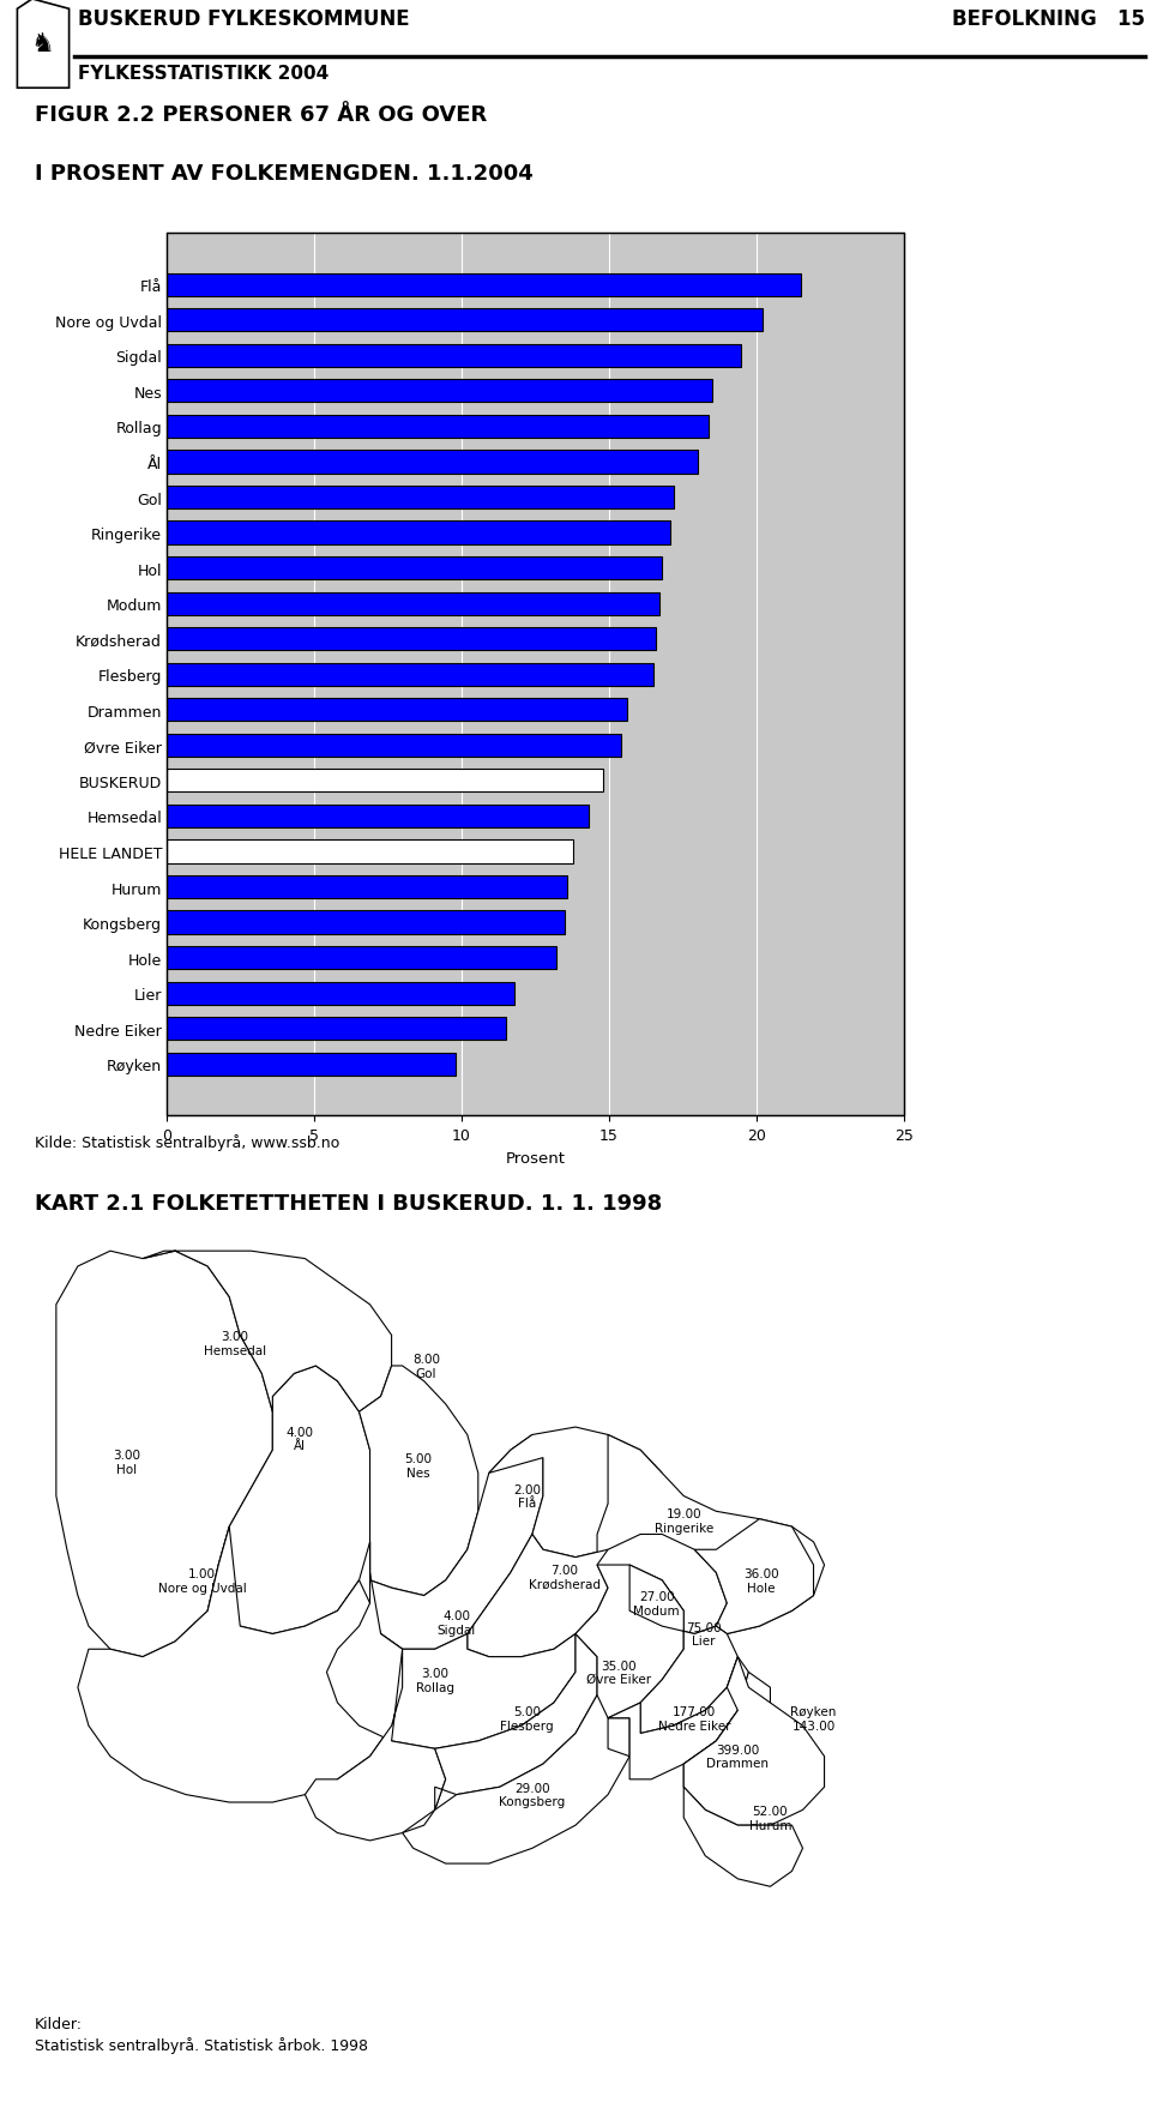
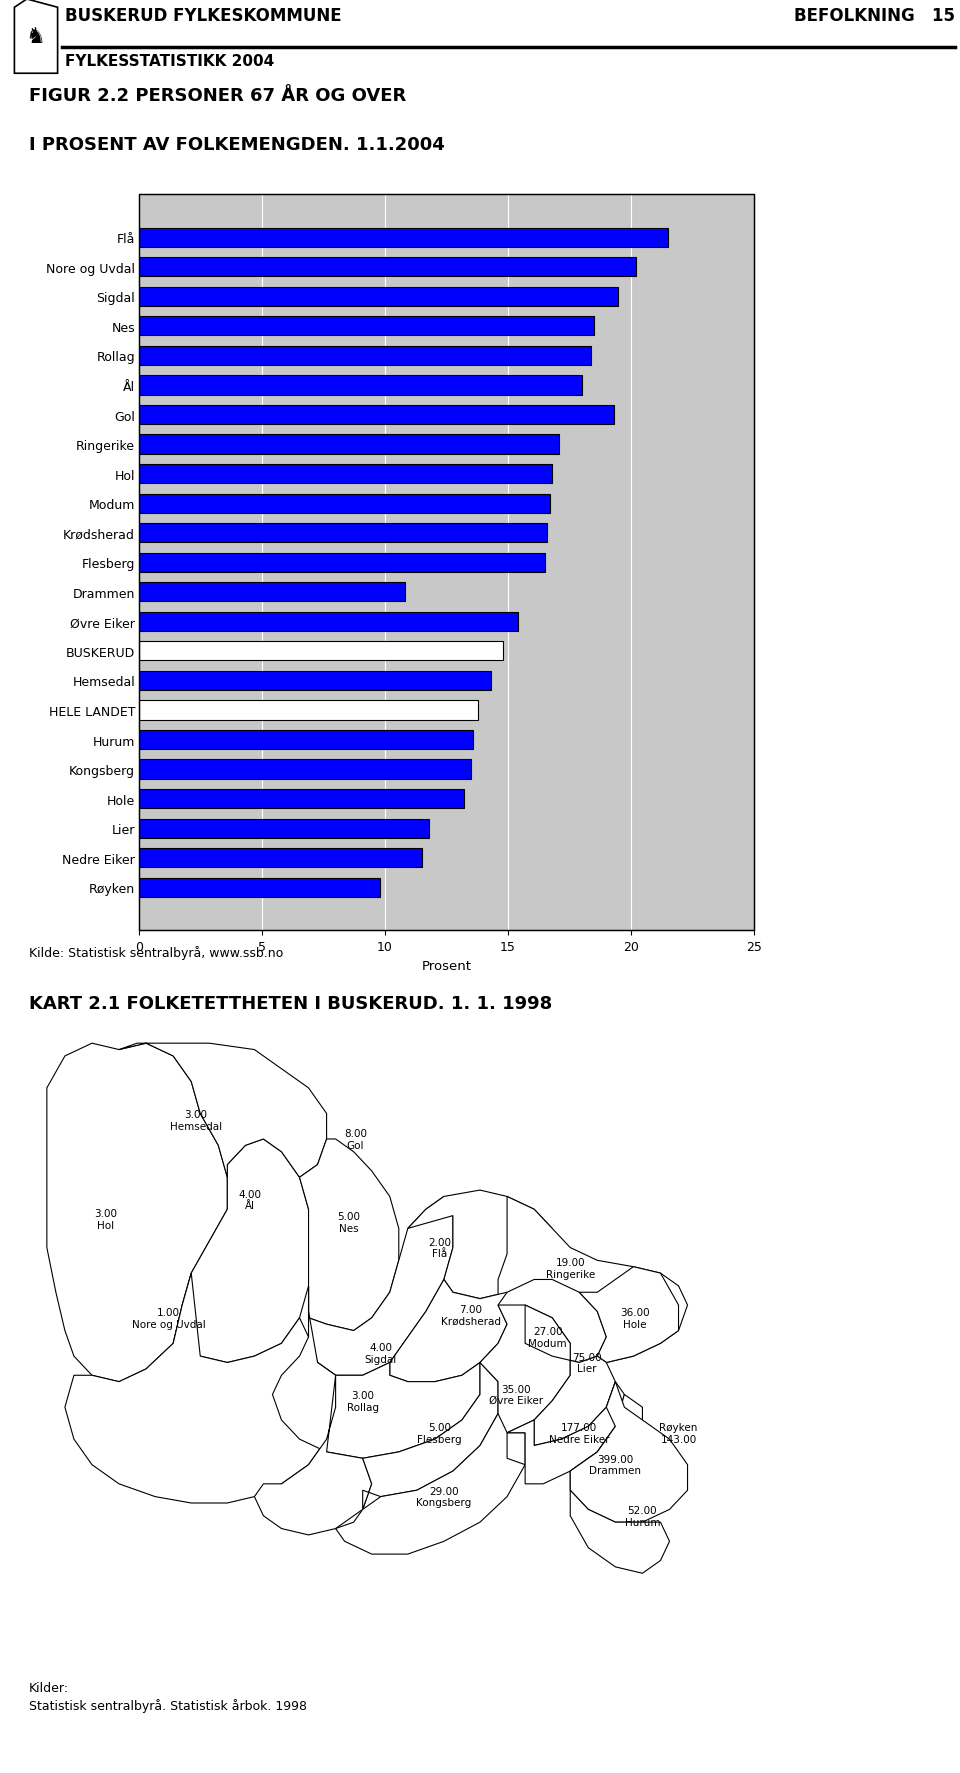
Gol: 17.2 -> 19.3
Drammen: 15.6 -> 10.8
